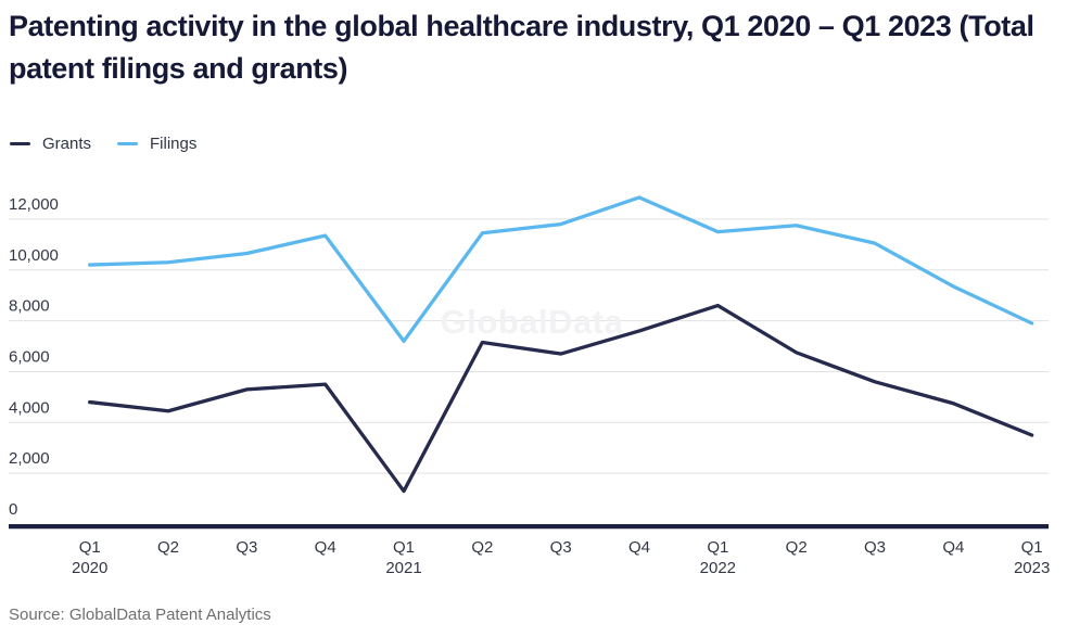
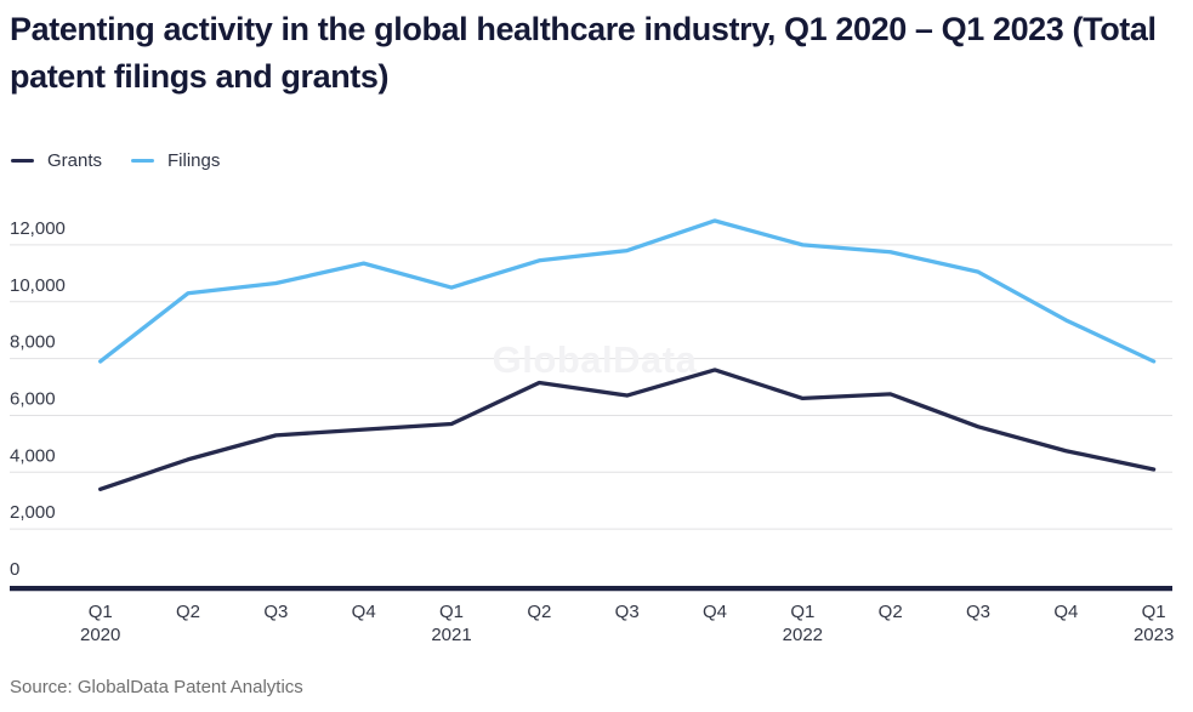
Grants/Q1 2020: 4800 -> 3400
Filings/Q1 2020: 10200 -> 7900
Grants/Q1 2021: 1300 -> 5700
Filings/Q1 2021: 7200 -> 10500
Grants/Q1 2022: 8600 -> 6600
Filings/Q1 2022: 11500 -> 12000
Grants/Q1 2023: 3500 -> 4100
